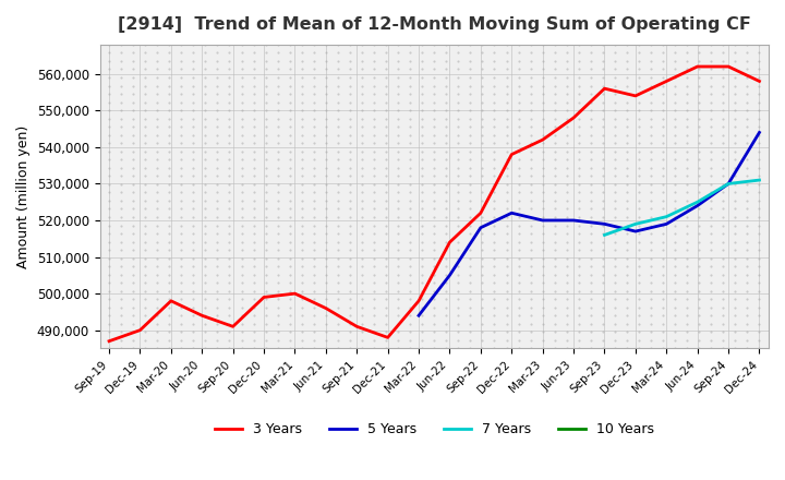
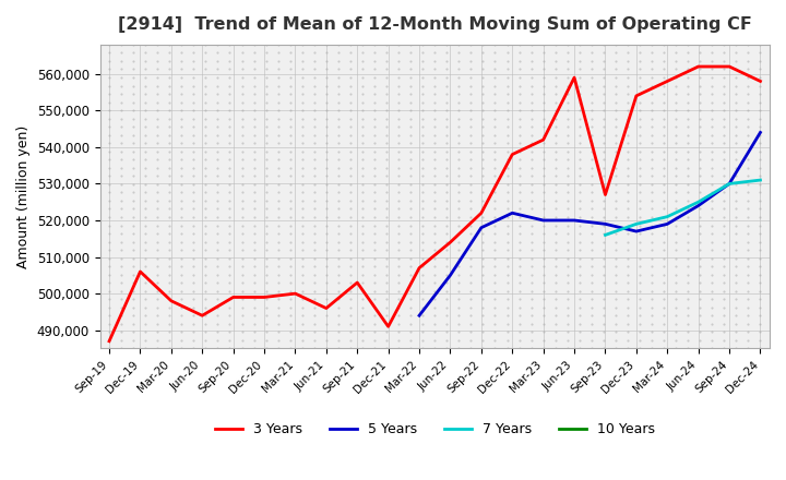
3 Years/Dec-19: 490,000 -> 506,000
3 Years/Sep-20: 491,000 -> 499,000
3 Years/Sep-21: 491,000 -> 503,000
3 Years/Dec-21: 488,000 -> 491,000
3 Years/Mar-22: 498,000 -> 507,000
3 Years/Jun-23: 548,000 -> 559,000
3 Years/Sep-23: 556,000 -> 527,000
